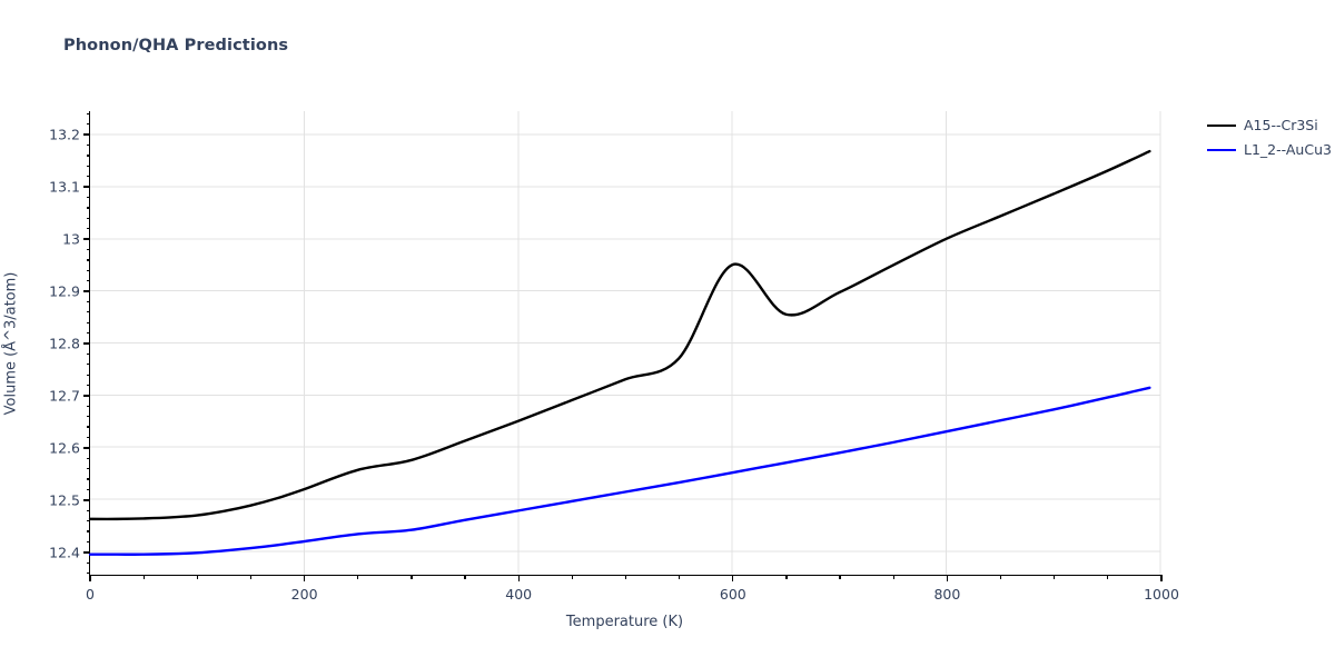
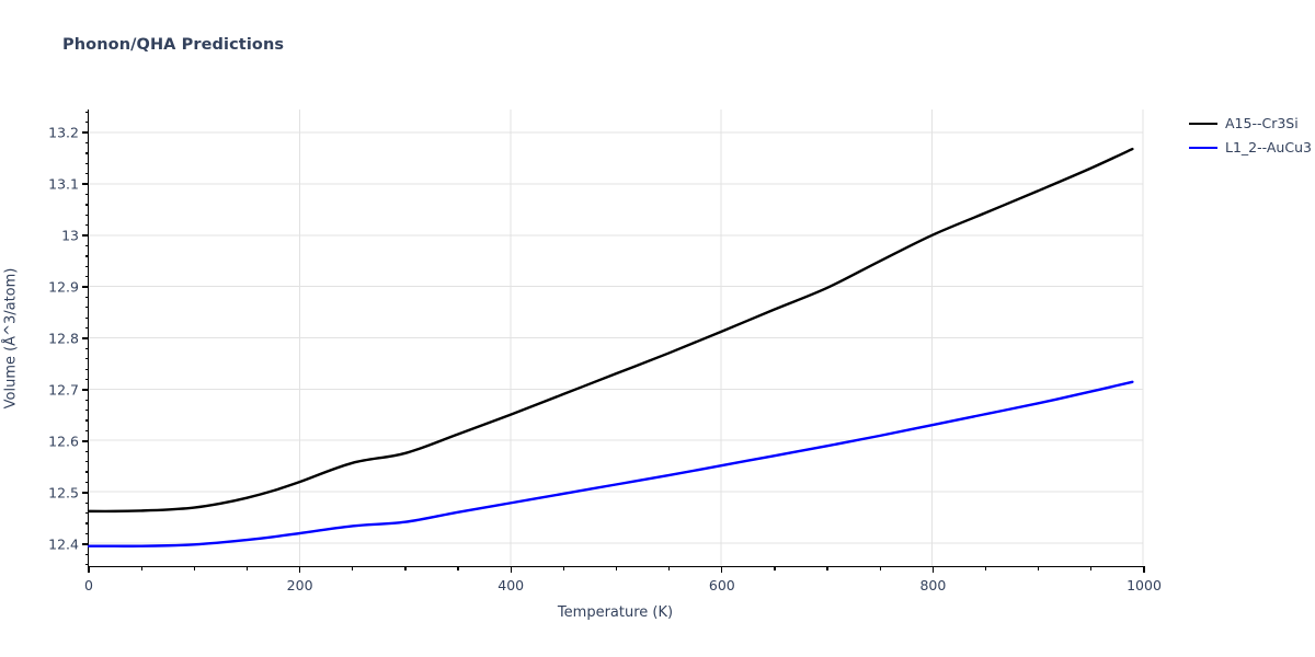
A15--Cr3Si/600: 12.95 -> 12.81
